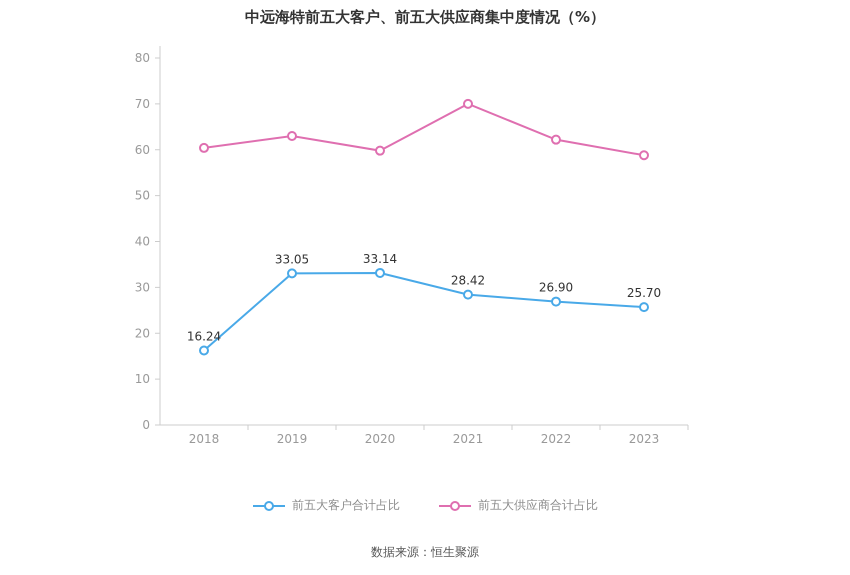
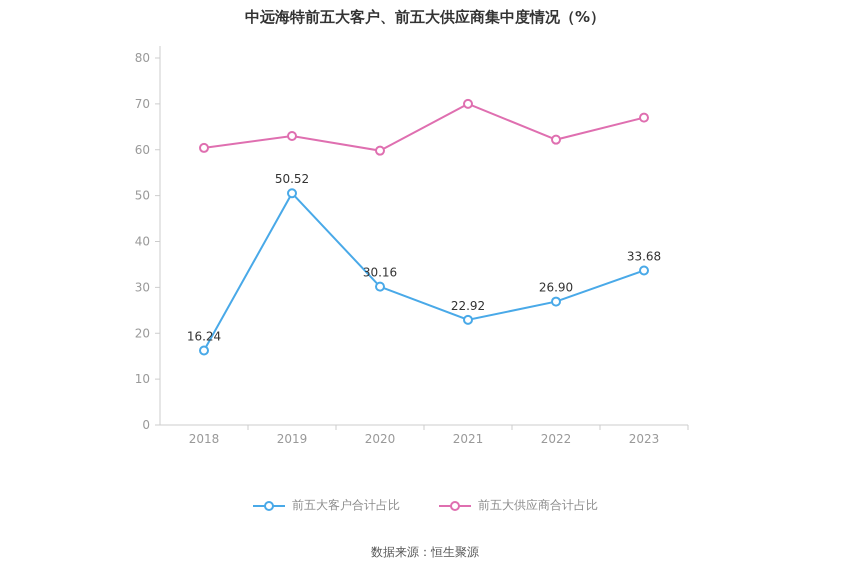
前五大客户合计占比/2019: 33.05 -> 50.52
前五大客户合计占比/2020: 33.14 -> 30.16
前五大客户合计占比/2021: 28.42 -> 22.92
前五大客户合计占比/2023: 25.70 -> 33.68
前五大供应商合计占比/2023: 59 -> 67
